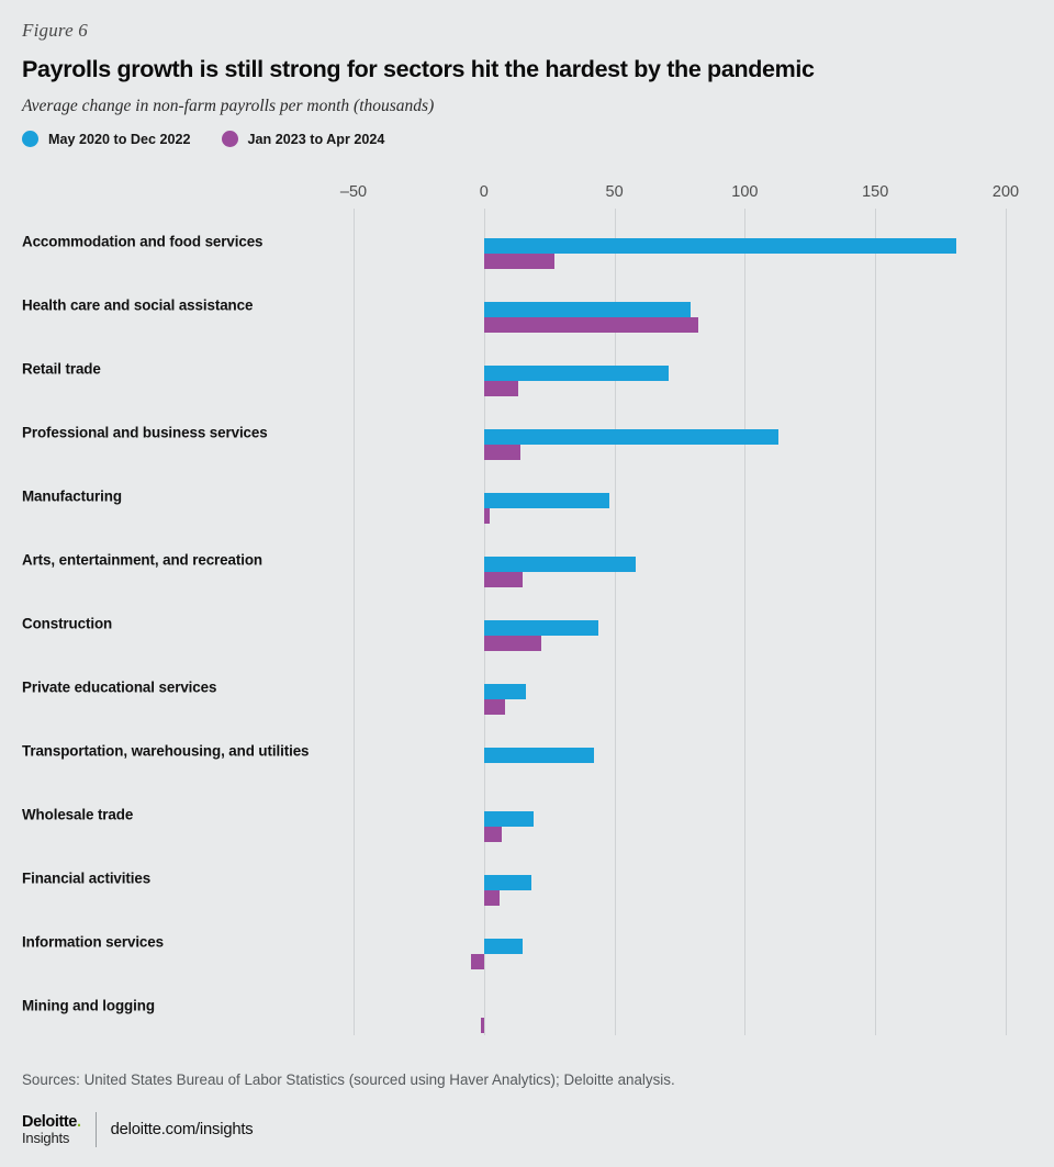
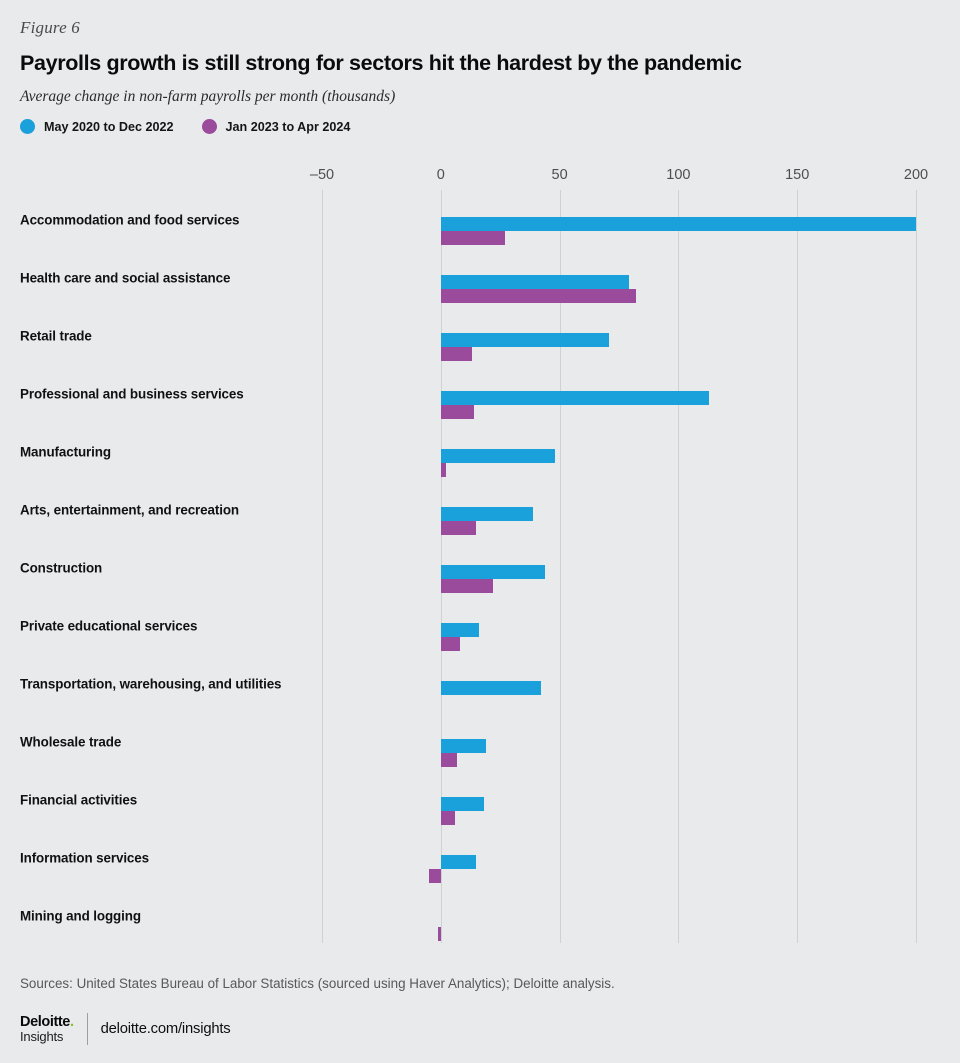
May 2020 to Dec 2022/Accommodation and food services: 181 -> 200
May 2020 to Dec 2022/Arts, entertainment, and recreation: 58 -> 39
